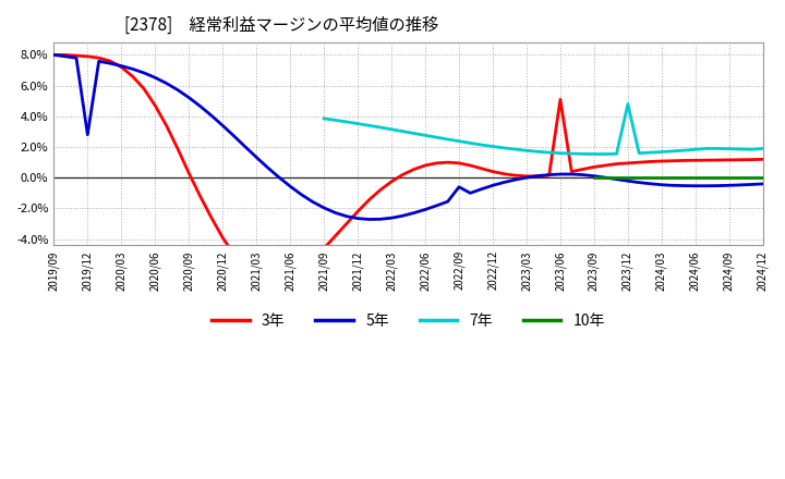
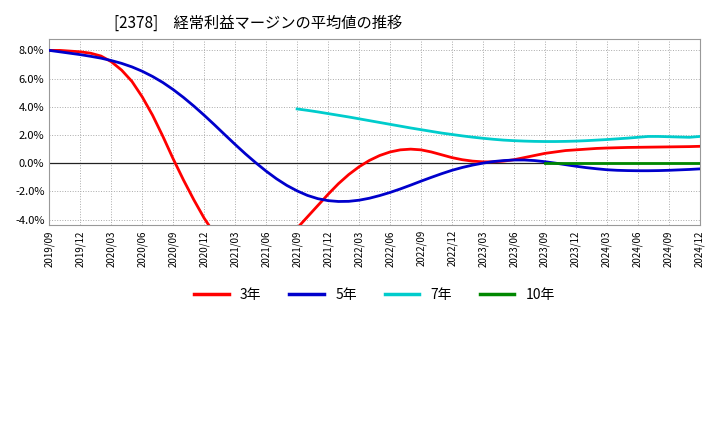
5年/2019/12: 2.8% -> 7.7%
5年/2022/09: -0.6% -> -1.3%
3年/2023/06: 5.1% -> 0.3%
7年/2023/12: 4.8% -> 1.6%
